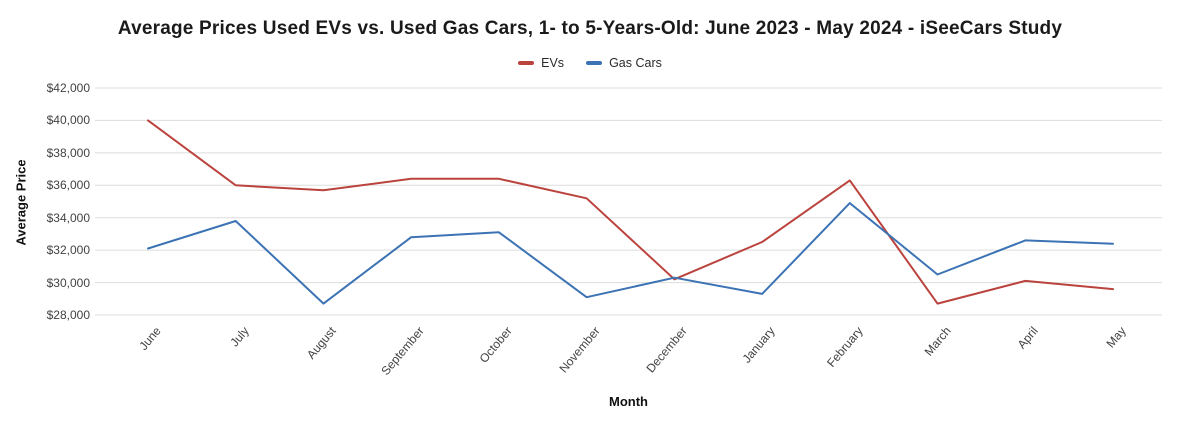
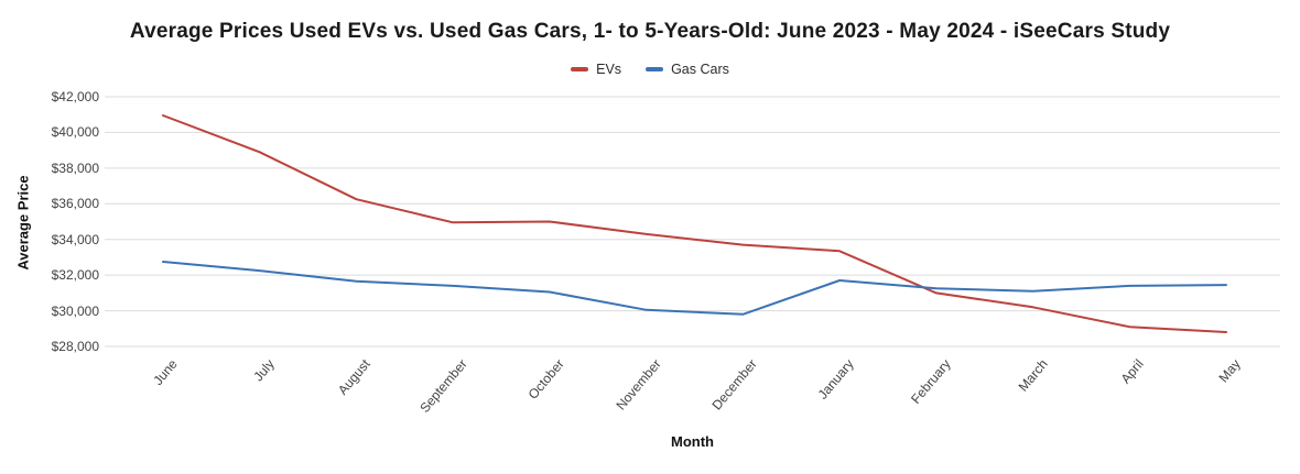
EVs/June: $40000 -> $41000
Gas Cars/June: $32100 -> $32800
EVs/July: $36000 -> $38900
Gas Cars/July: $33800 -> $32200
EVs/August: $35700 -> $36200
Gas Cars/August: $28700 -> $31600
EVs/September: $36400 -> $35000
Gas Cars/September: $32800 -> $31400
EVs/October: $36400 -> $35000
Gas Cars/October: $33100 -> $31000
EVs/November: $35200 -> $34300
Gas Cars/November: $29100 -> $30000
EVs/December: $30200 -> $33700
Gas Cars/December: $30300 -> $29800
EVs/January: $32500 -> $33400
Gas Cars/January: $29300 -> $31700
EVs/February: $36300 -> $31000
Gas Cars/February: $34900 -> $31200
EVs/March: $28700 -> $30200
Gas Cars/March: $30500 -> $31100
EVs/April: $30100 -> $29100
Gas Cars/April: $32600 -> $31400
EVs/May: $29600 -> $28800
Gas Cars/May: $32400 -> $31400
